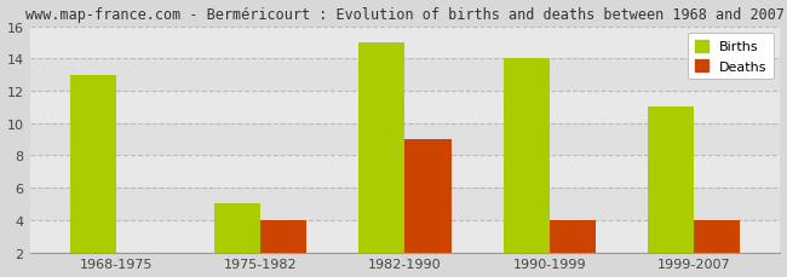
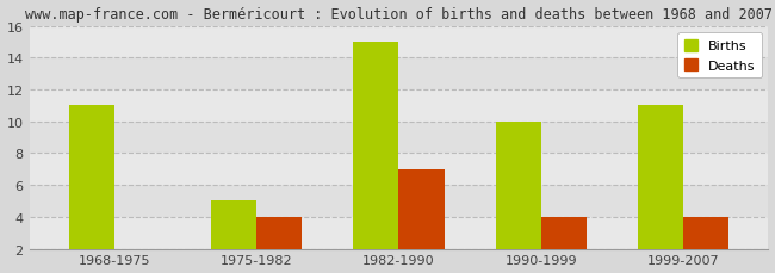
Births/1968-1975: 13 -> 11
Deaths/1982-1990: 9 -> 7
Births/1990-1999: 14 -> 10
